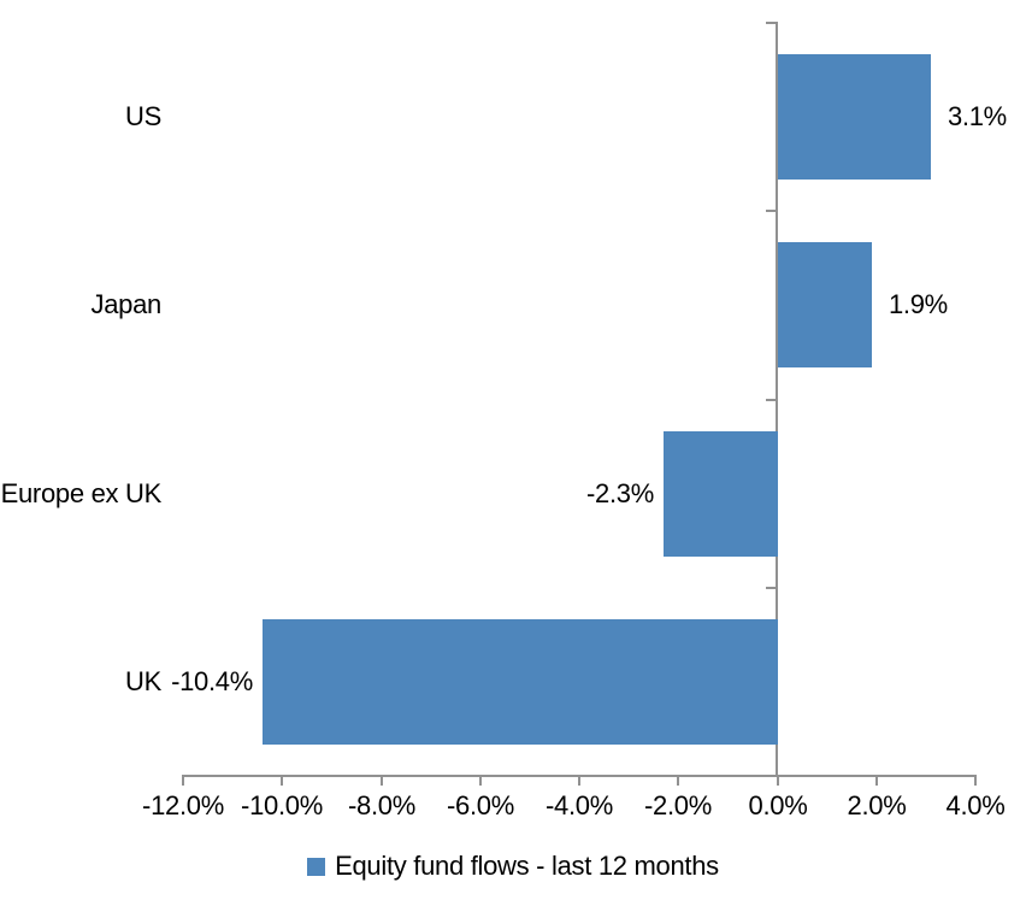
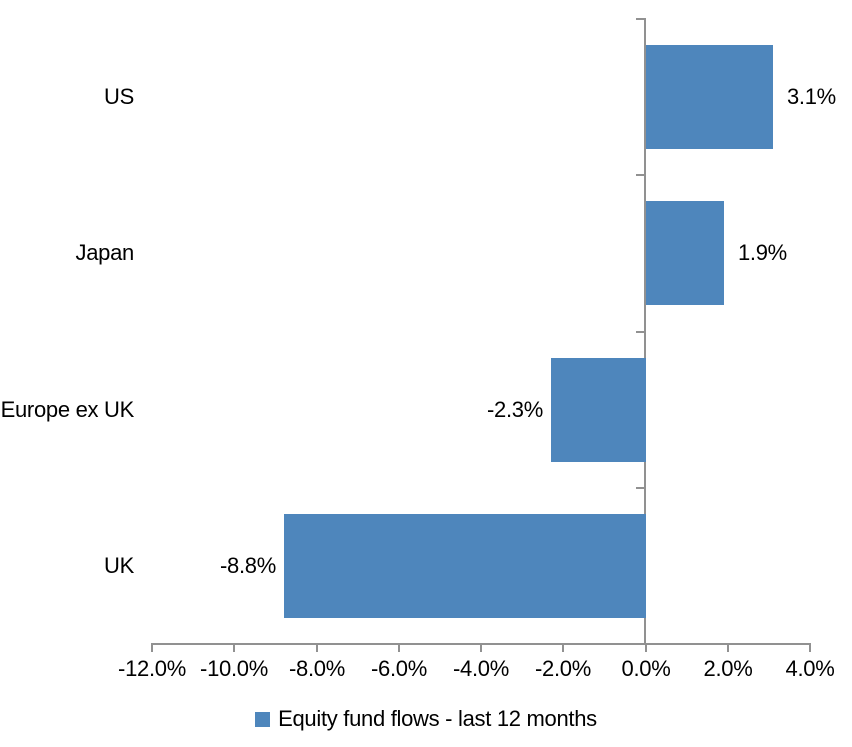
UK: -10.4% -> -8.8%
